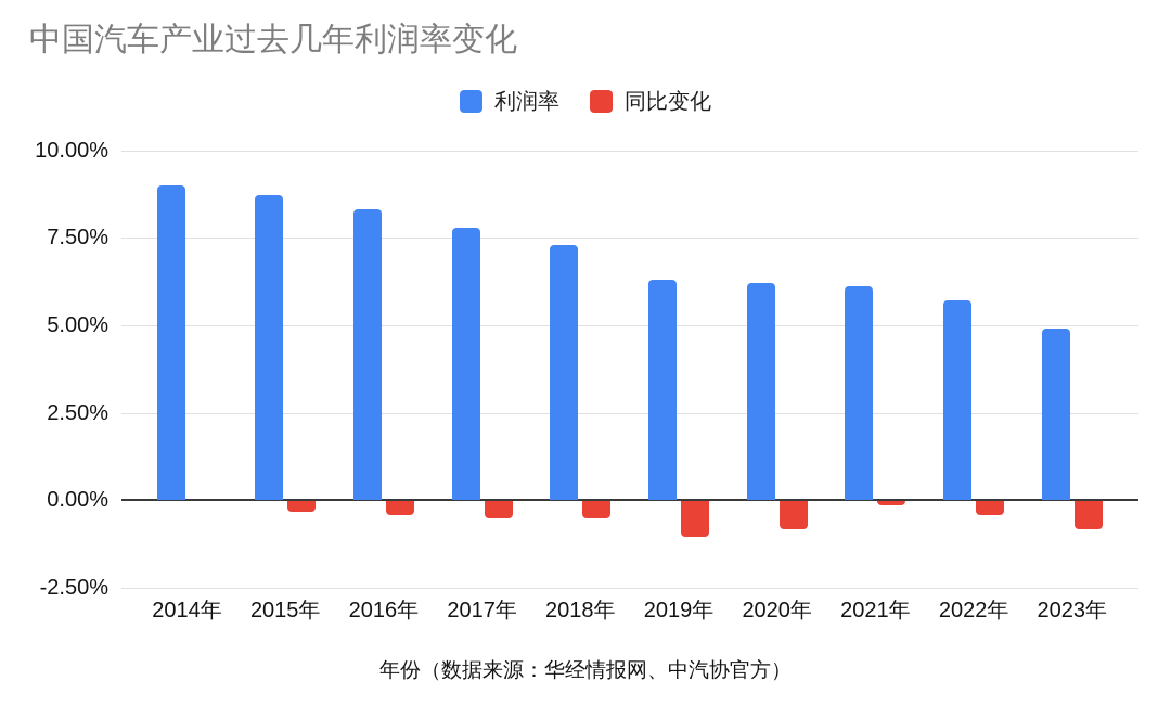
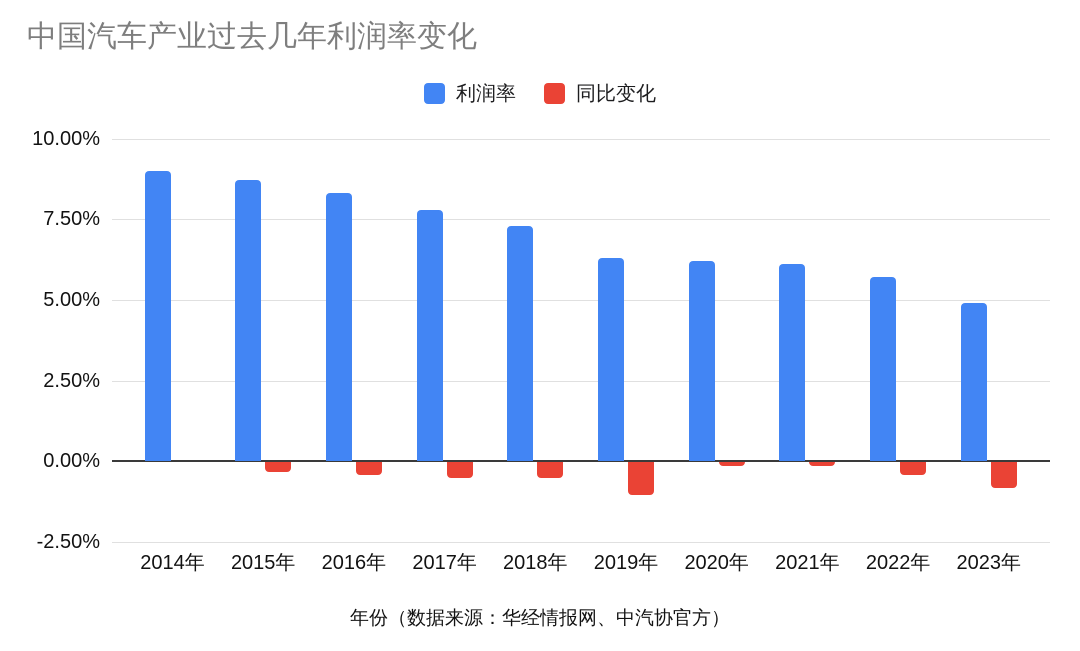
同比变化/2020年: -0.8% -> -0.1%
